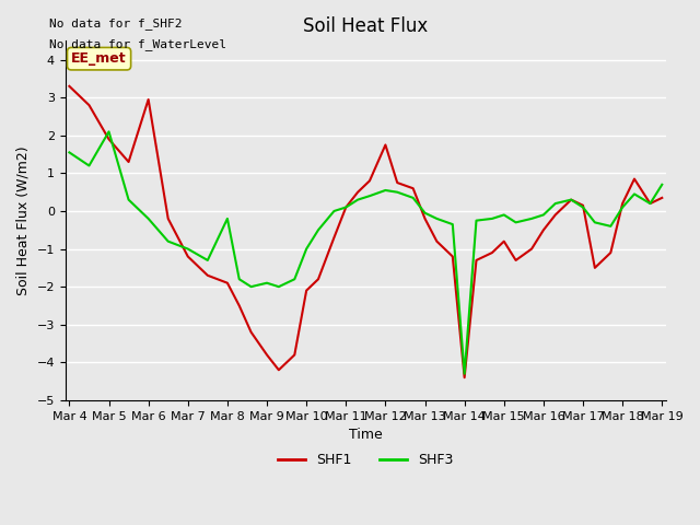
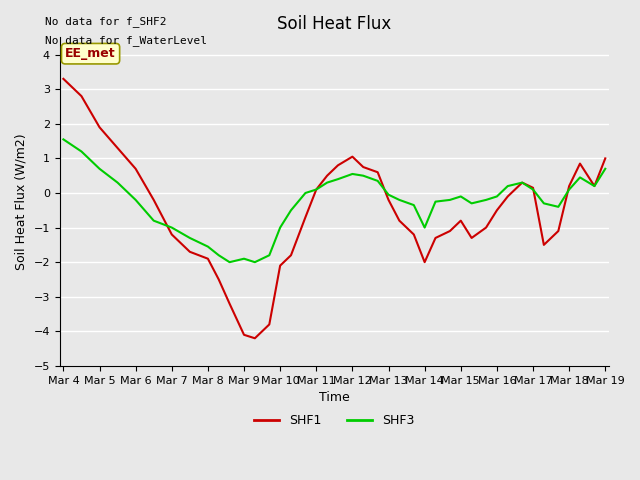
SHF3/Mar 5: 2.10 -> 0.70
SHF1/Mar 6: 2.95 -> 0.70
SHF3/Mar 8: -0.20 -> -1.55
SHF1/Mar 9: -3.80 -> -4.10
SHF1/Mar 12: 1.75 -> 1.05
SHF1/Mar 14: -4.40 -> -2.00
SHF3/Mar 14: -4.30 -> -1.00
SHF1/Mar 19: 0.35 -> 1.00
